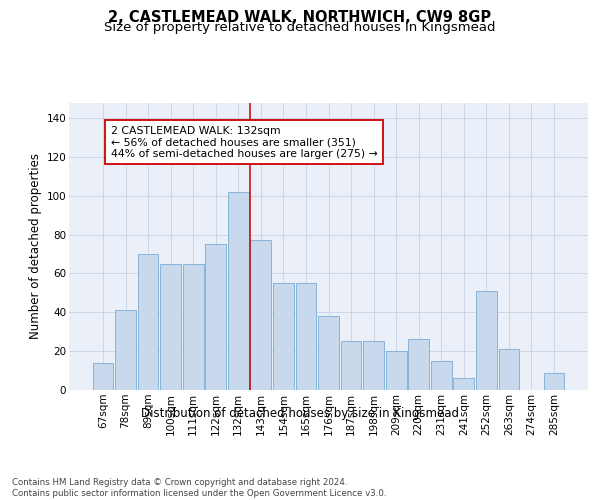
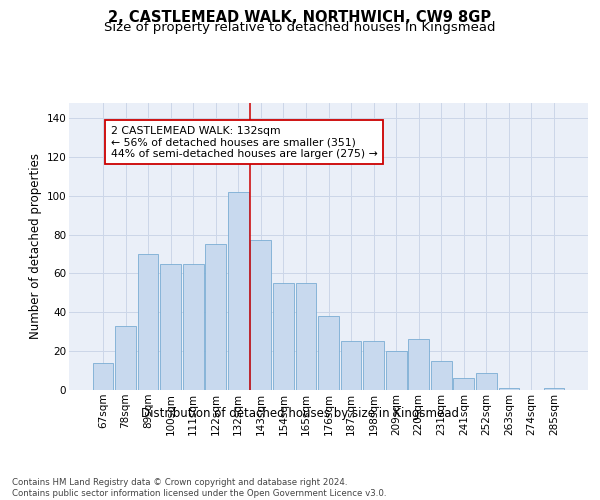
78sqm: 41 -> 33
252sqm: 51 -> 9
263sqm: 21 -> 1
285sqm: 9 -> 1
